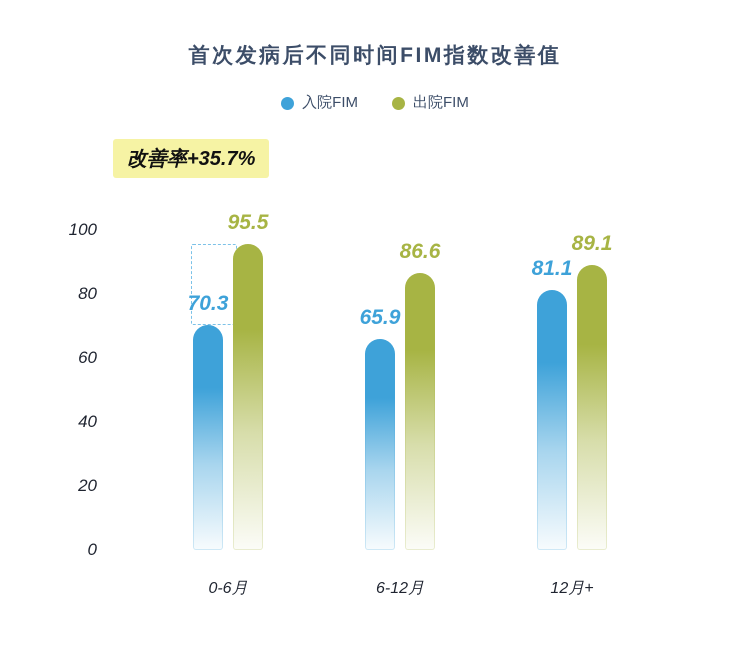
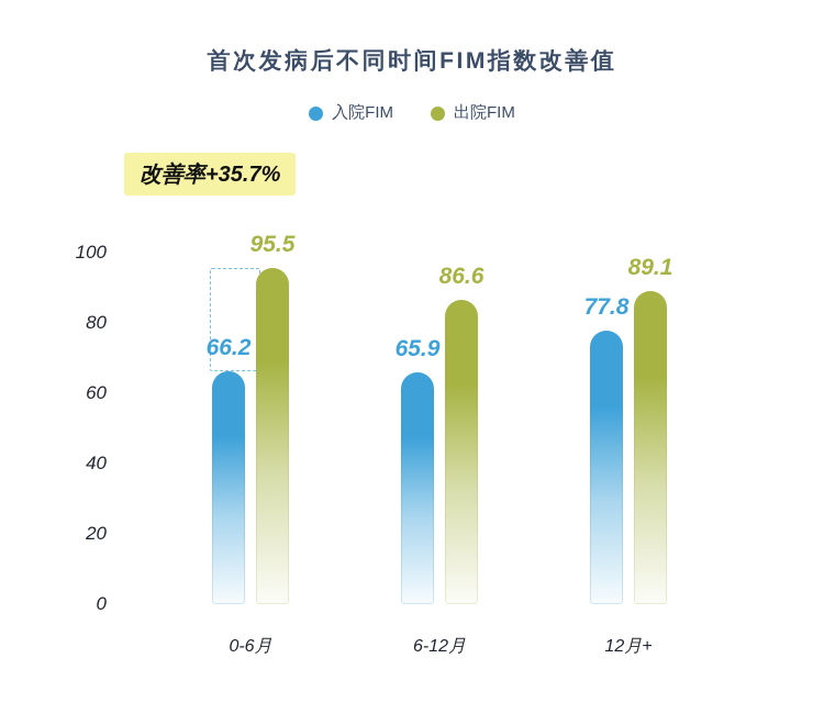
入院FIM/0-6月: 70.3 -> 66.2
入院FIM/12月+: 81.1 -> 77.8
